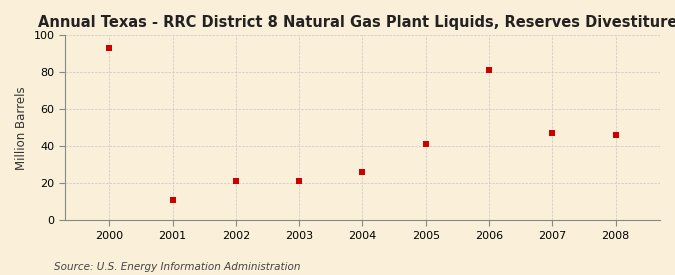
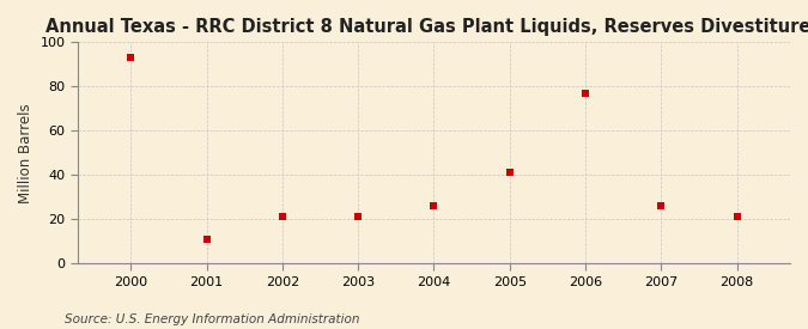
2006: 81 -> 77
2007: 47 -> 26
2008: 46 -> 21
